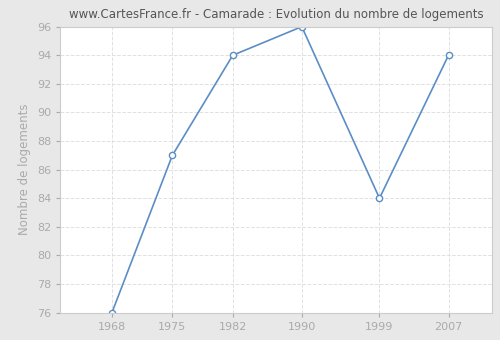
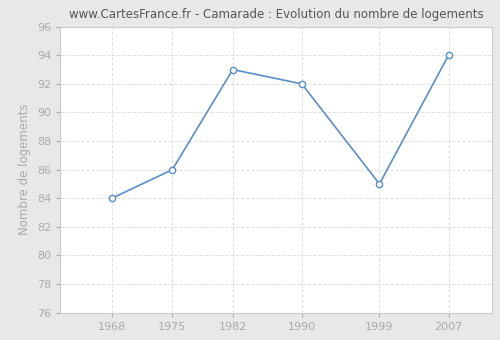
1968: 76 -> 84
1975: 87 -> 86
1982: 94 -> 93
1990: 96 -> 92
1999: 84 -> 85
